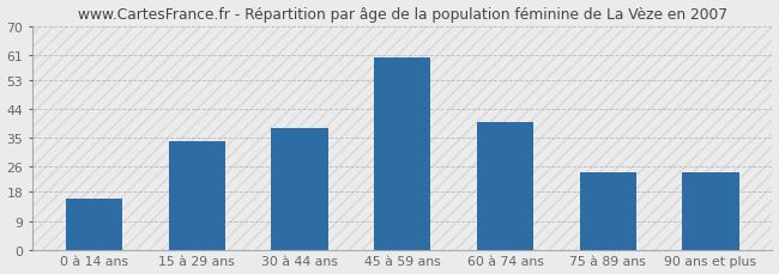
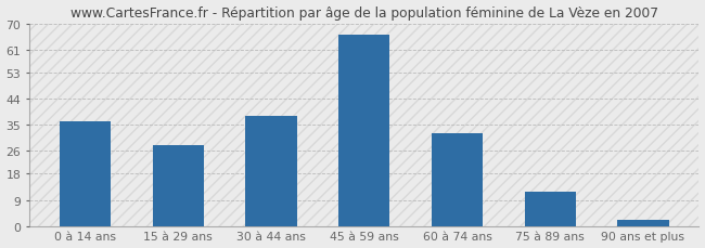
0 à 14 ans: 16 -> 36
15 à 29 ans: 34 -> 28
45 à 59 ans: 60 -> 66
60 à 74 ans: 40 -> 32
75 à 89 ans: 24 -> 12
90 ans et plus: 24 -> 2
